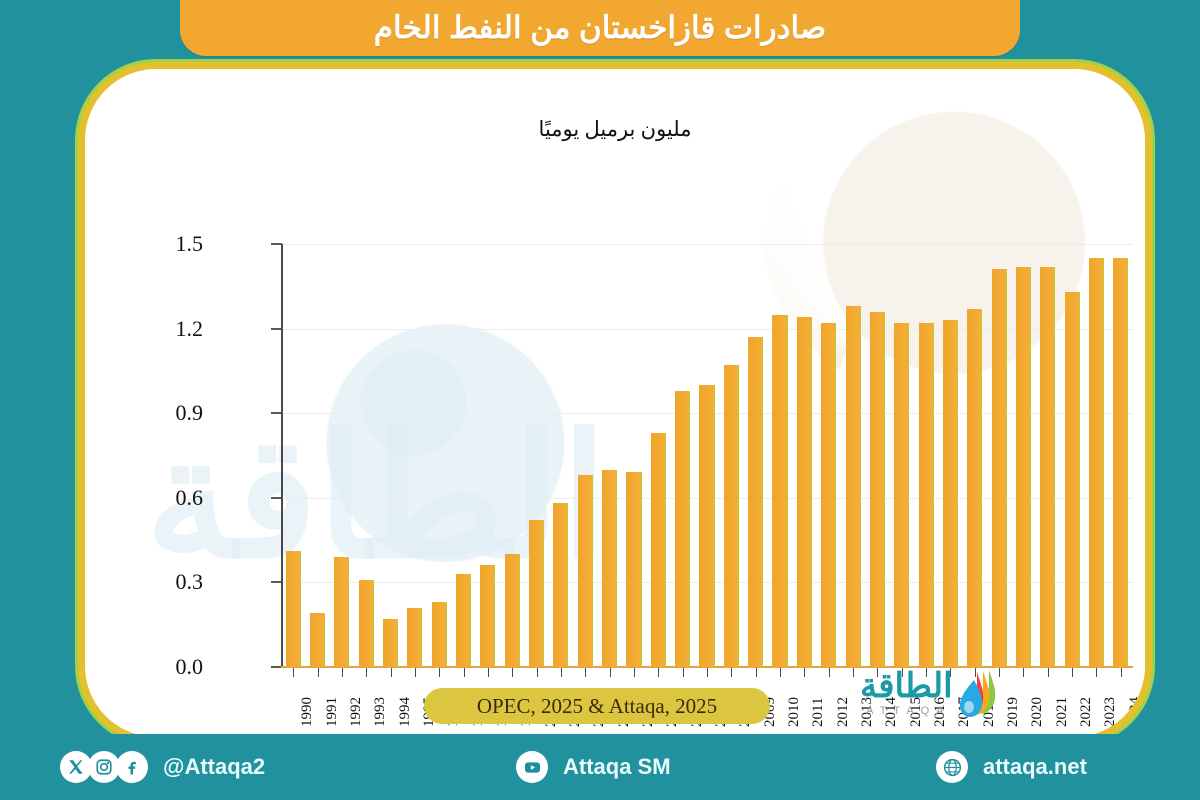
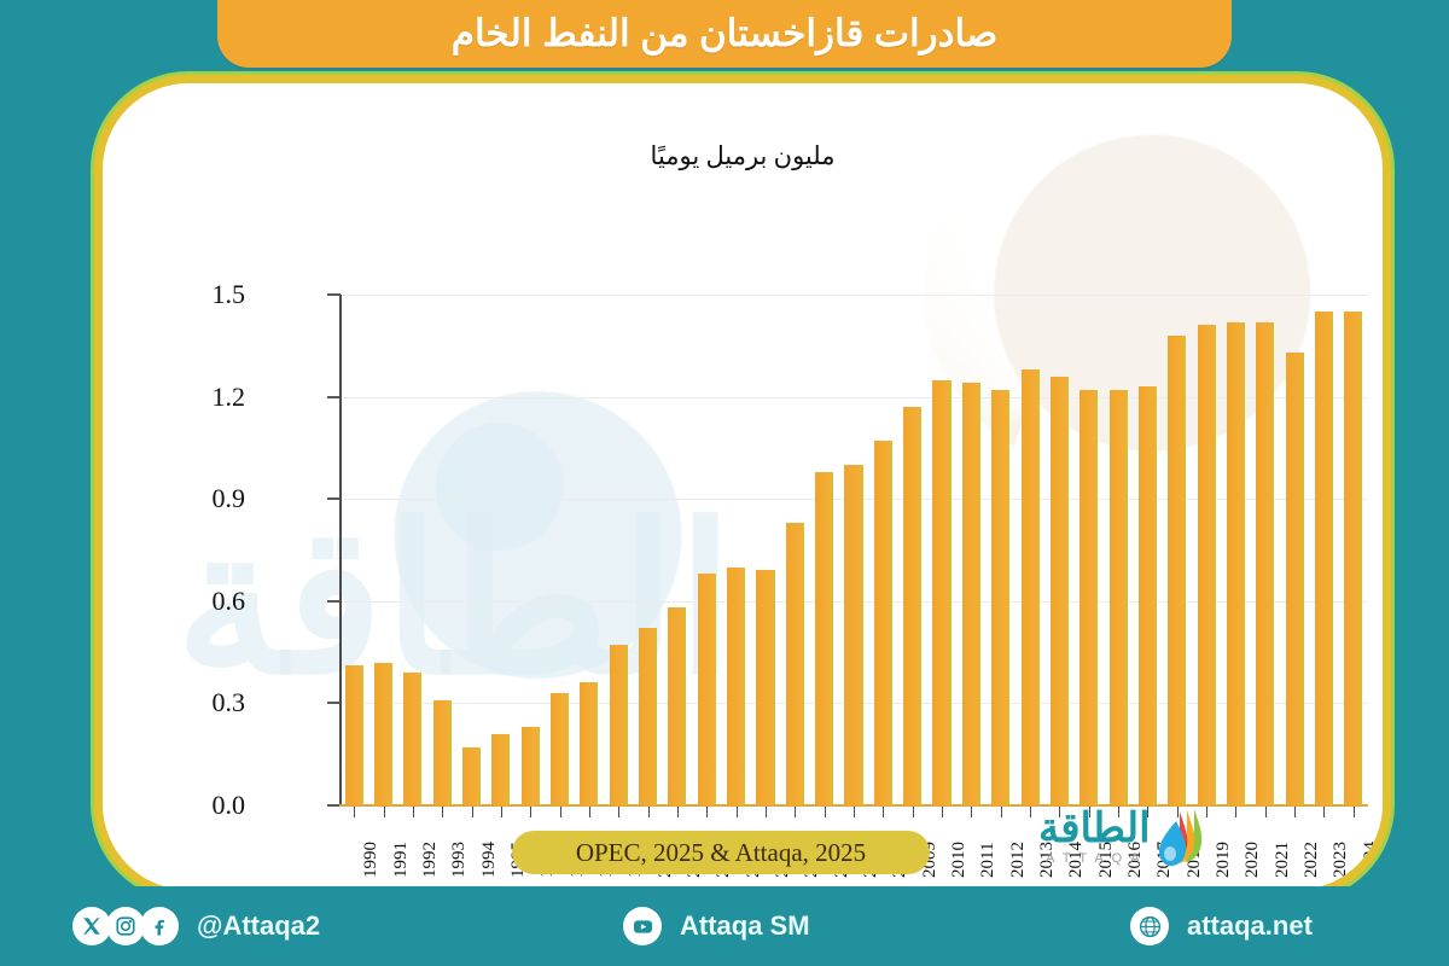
1991: 0.19 -> 0.42
1999: 0.40 -> 0.47
2018: 1.27 -> 1.38
